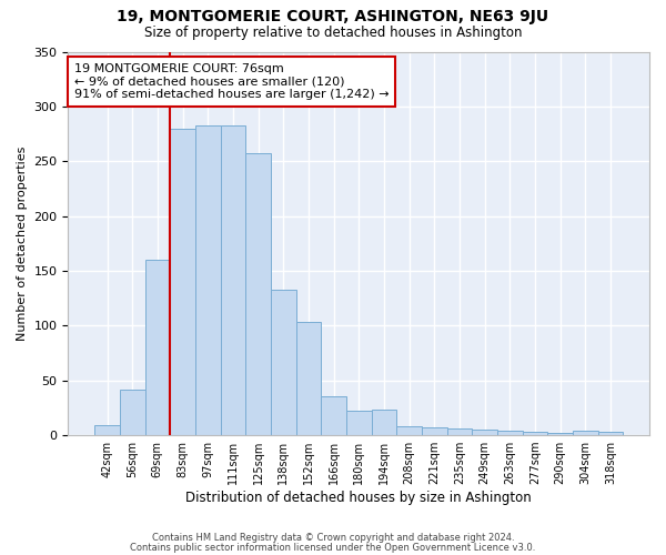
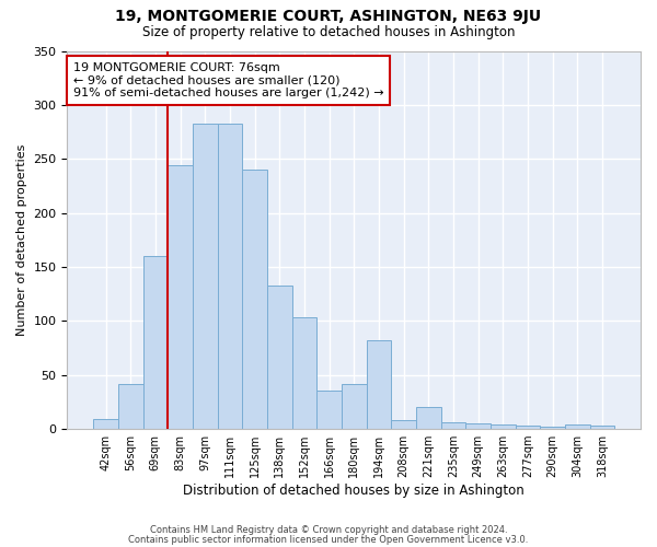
83sqm: 280 -> 244
125sqm: 257 -> 240
180sqm: 22 -> 42
194sqm: 23 -> 82
221sqm: 7 -> 20
